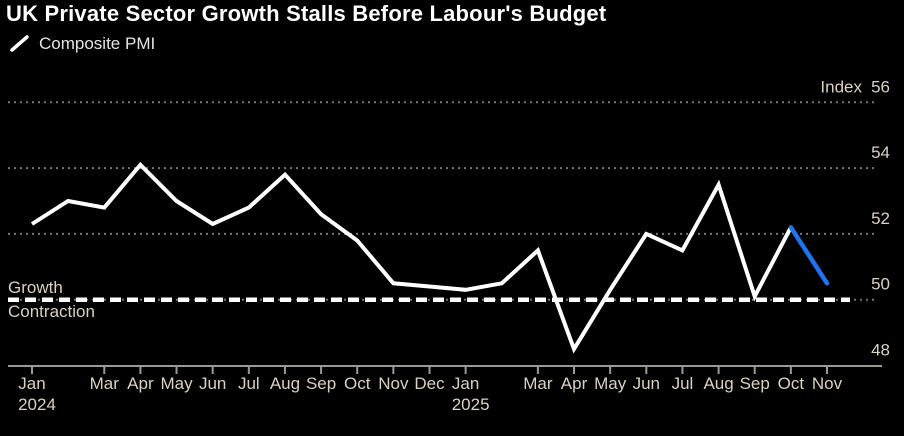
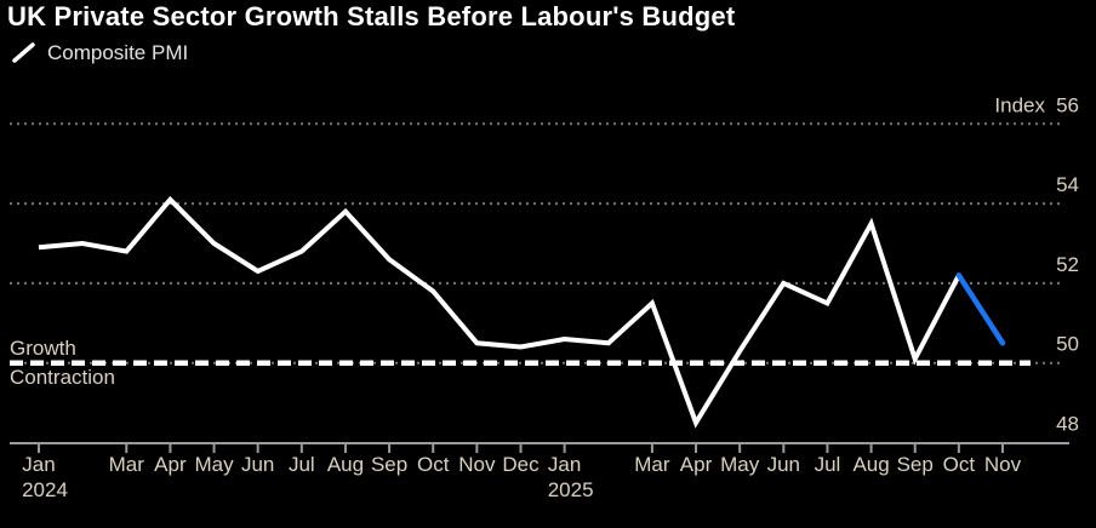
Jan 2024: 52.3 -> 52.9
Jan 2025: 50.3 -> 50.6
